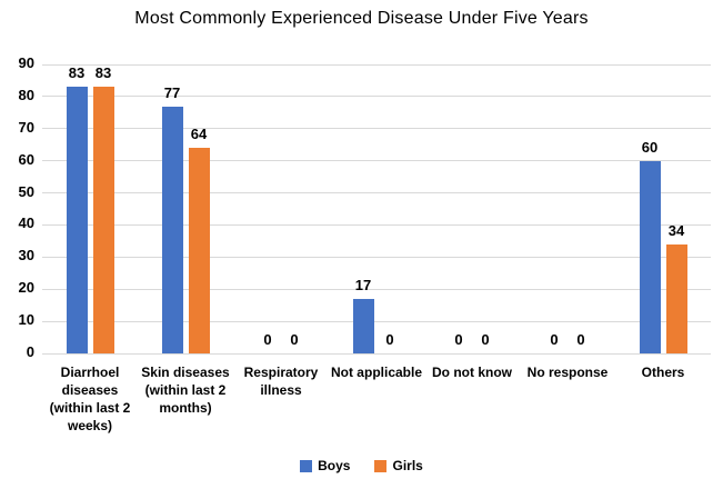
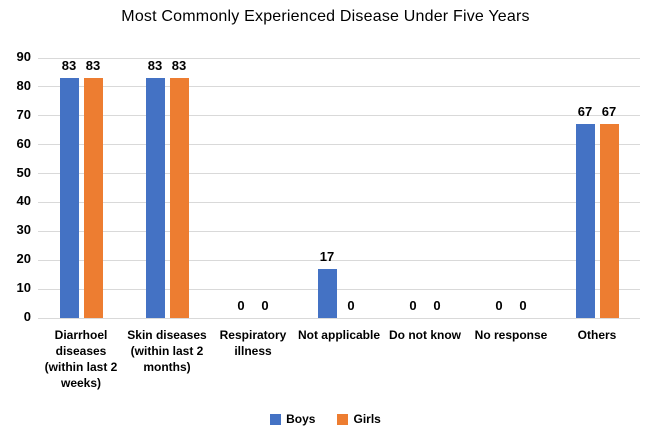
Boys/Skin diseases (within last 2 months): 77 -> 83
Girls/Skin diseases (within last 2 months): 64 -> 83
Boys/Others: 60 -> 67
Girls/Others: 34 -> 67
